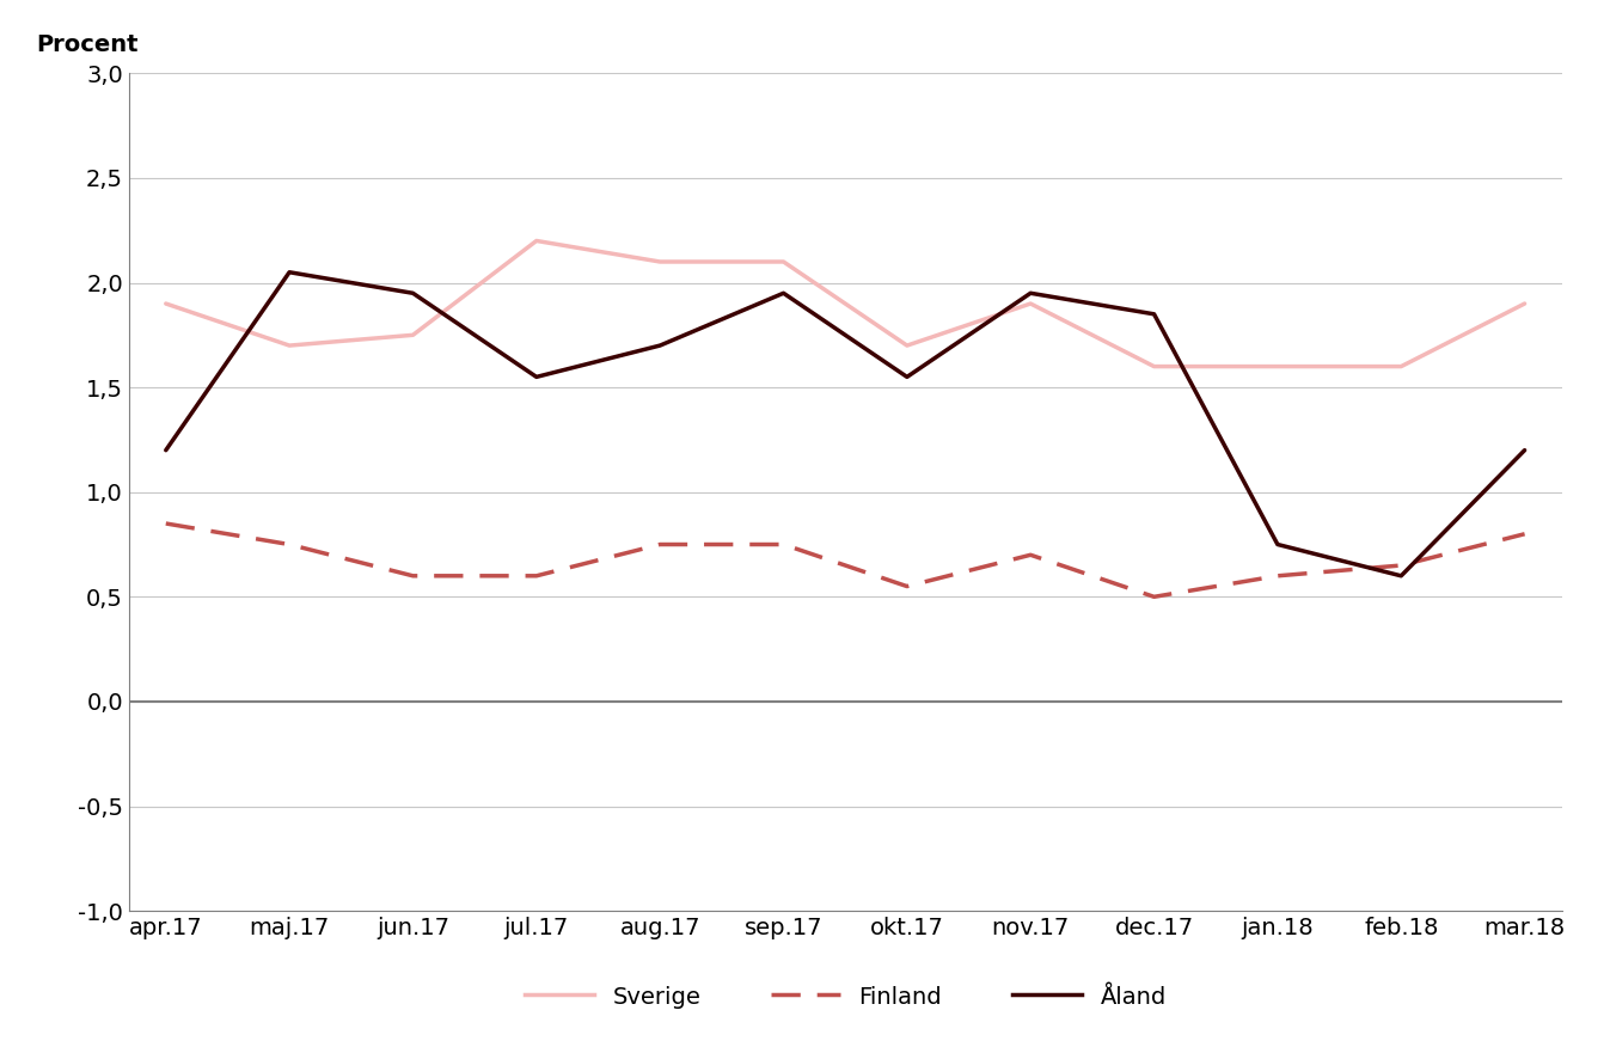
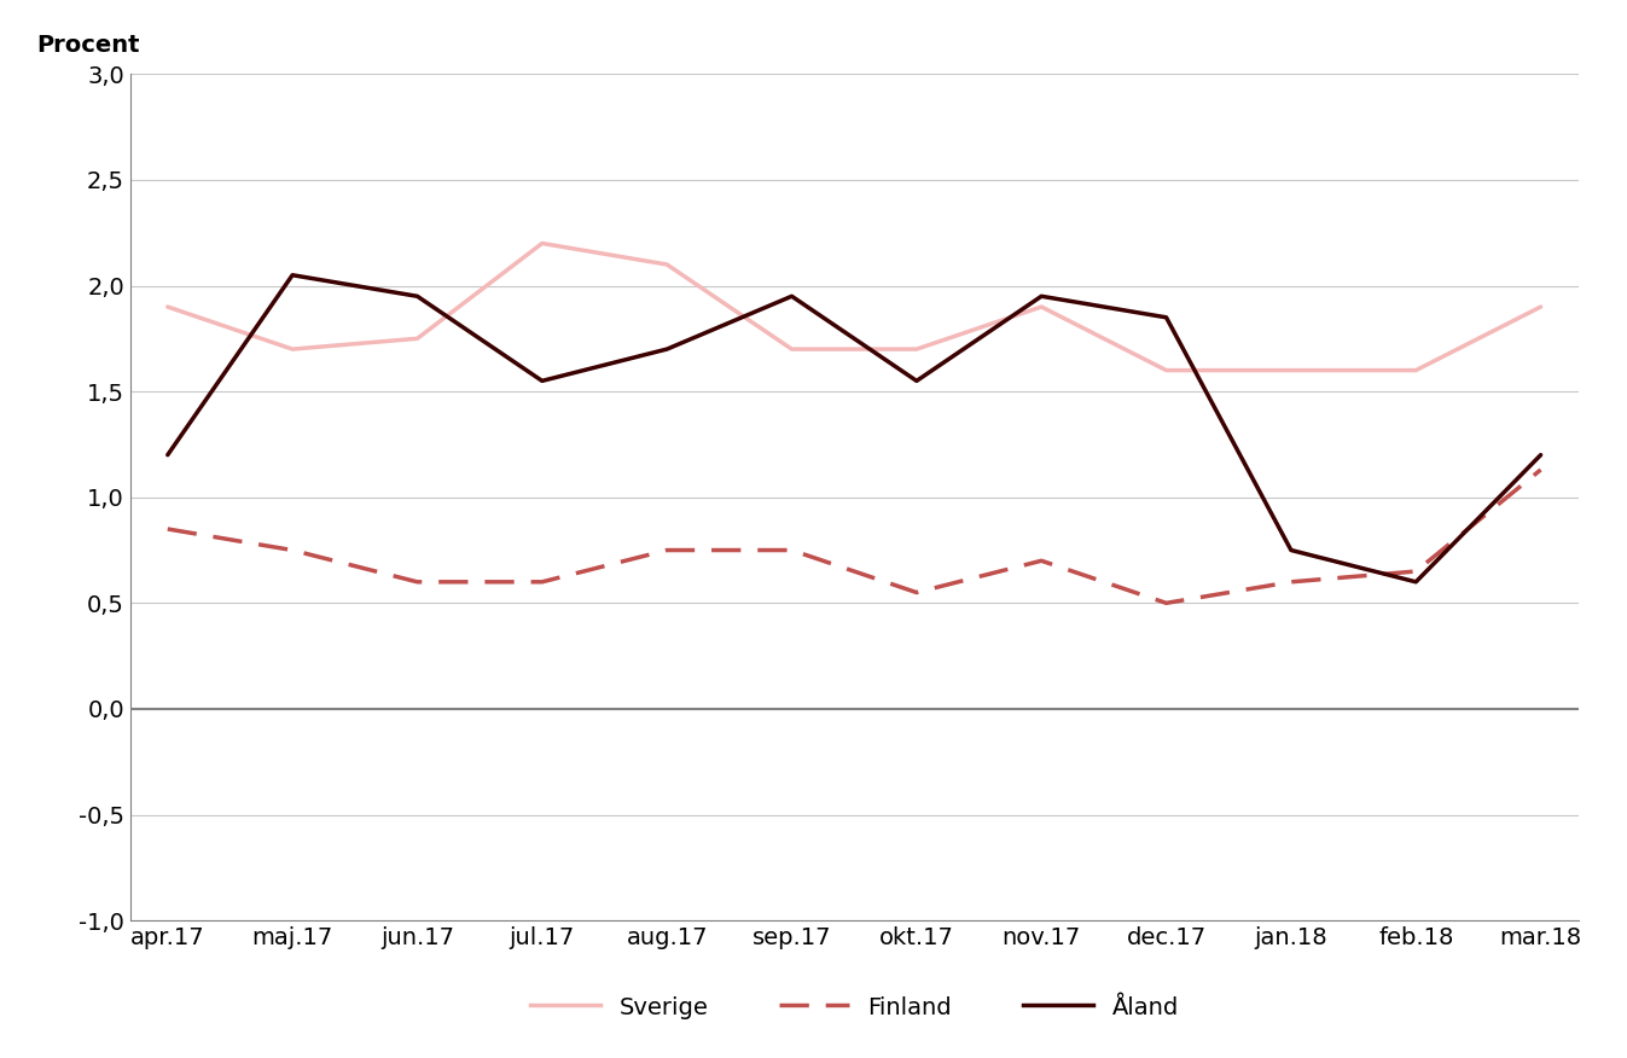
Sverige/sep.17: 2,10 -> 1,70
Finland/mar.18: 0,80 -> 1,13
